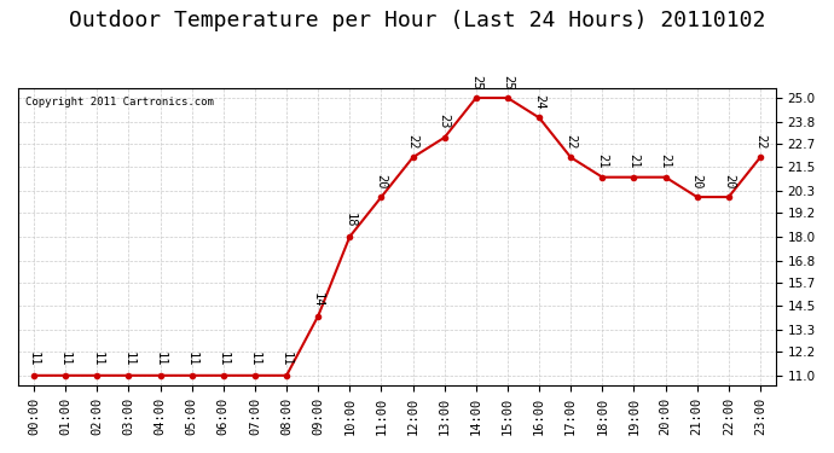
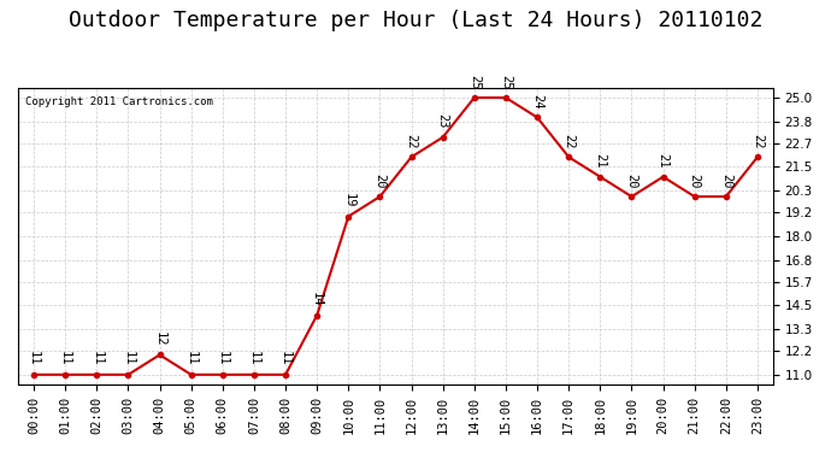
04:00: 11 -> 12
10:00: 18 -> 19
19:00: 21 -> 20
